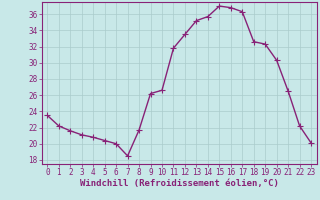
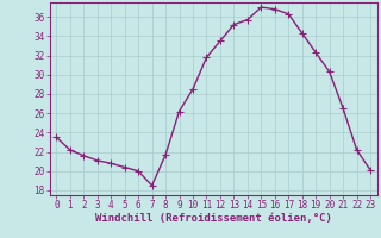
10: 26.6 -> 28.5
18: 32.6 -> 34.3
